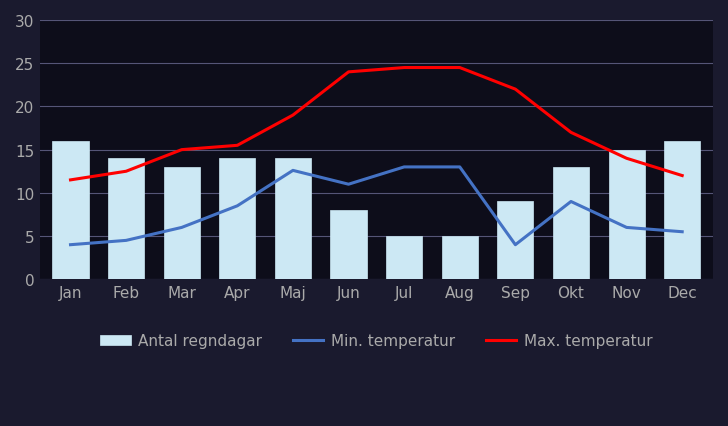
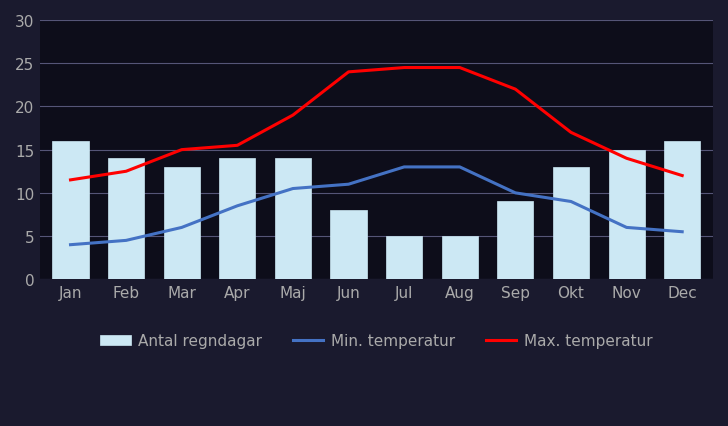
Min. temperatur/Maj: 12.6 -> 10.5
Min. temperatur/Sep: 4.0 -> 10.0
